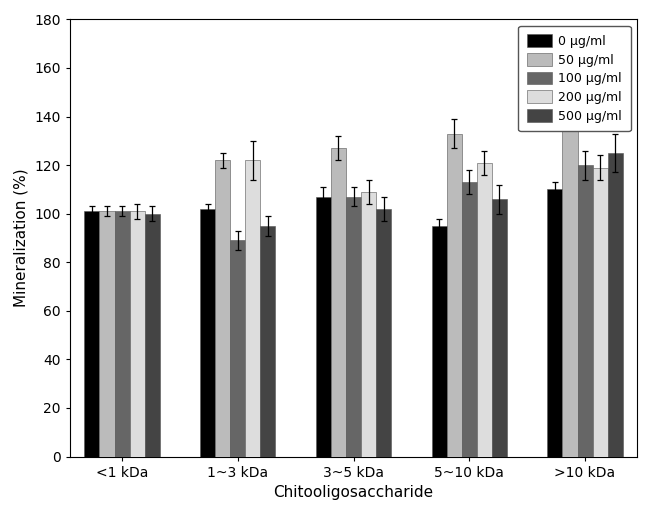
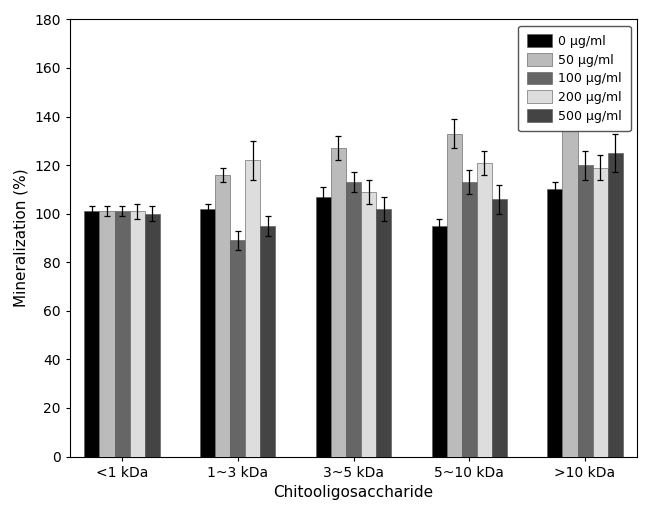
50 μg/ml/1~3 kDa: 122 -> 116
100 μg/ml/3~5 kDa: 107 -> 113
